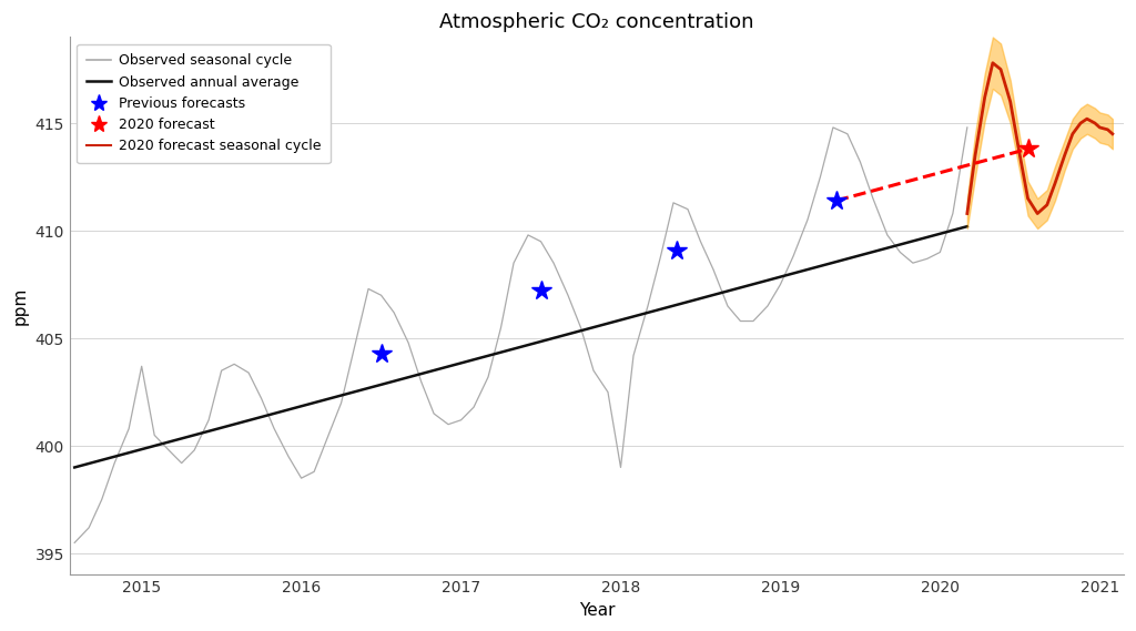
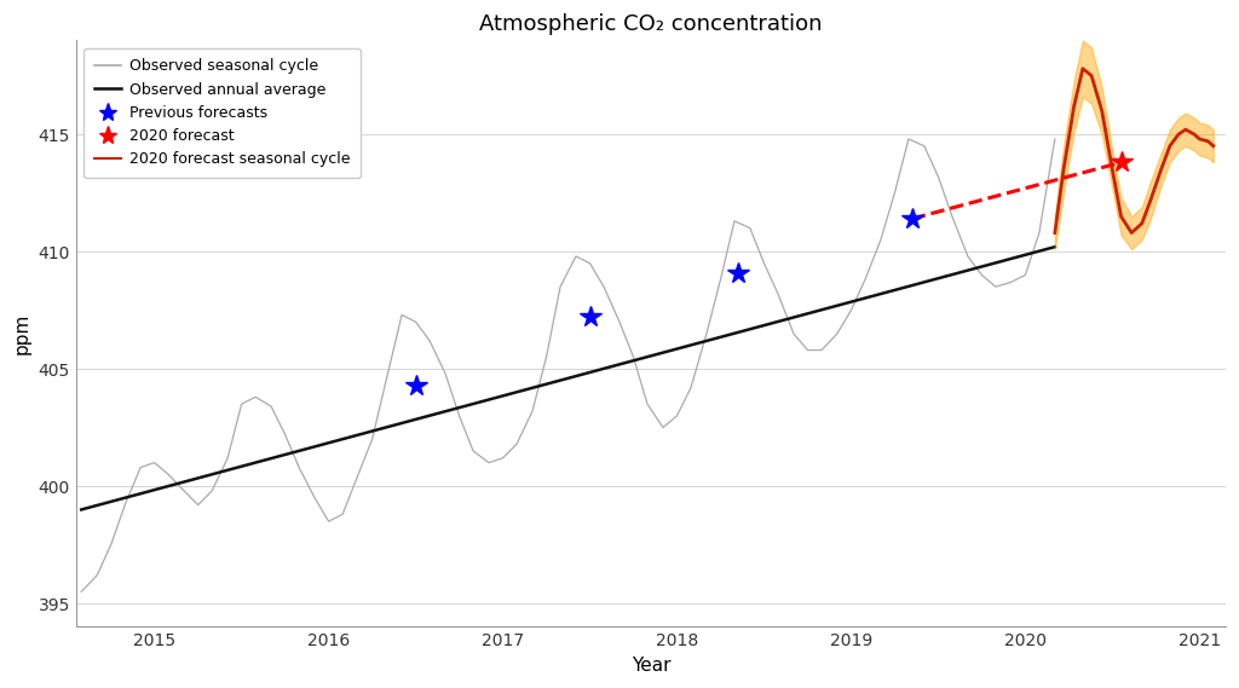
Observed seasonal cycle/2015: 403.7 -> 401.0
Observed seasonal cycle/2018: 399.0 -> 403.0
